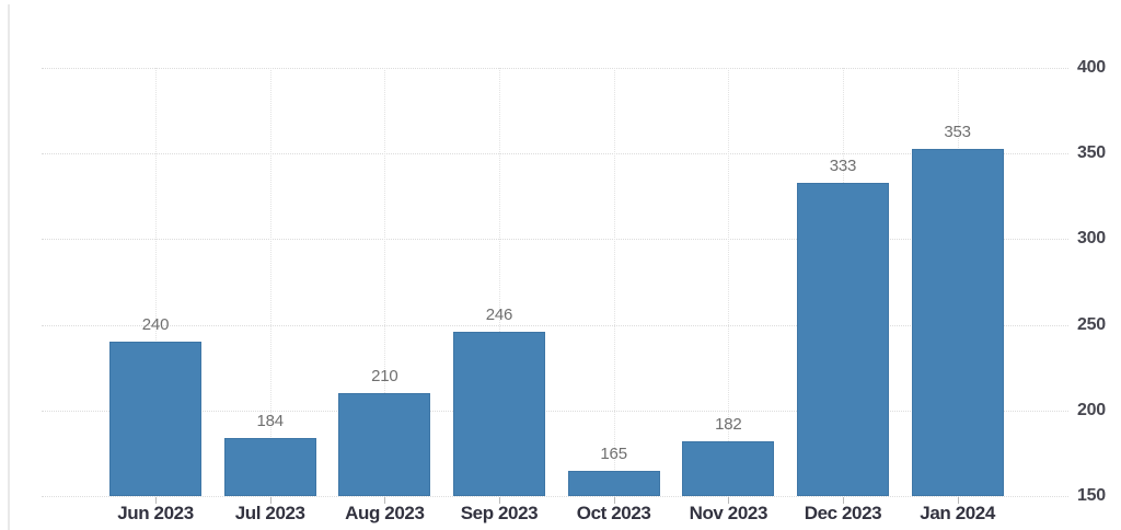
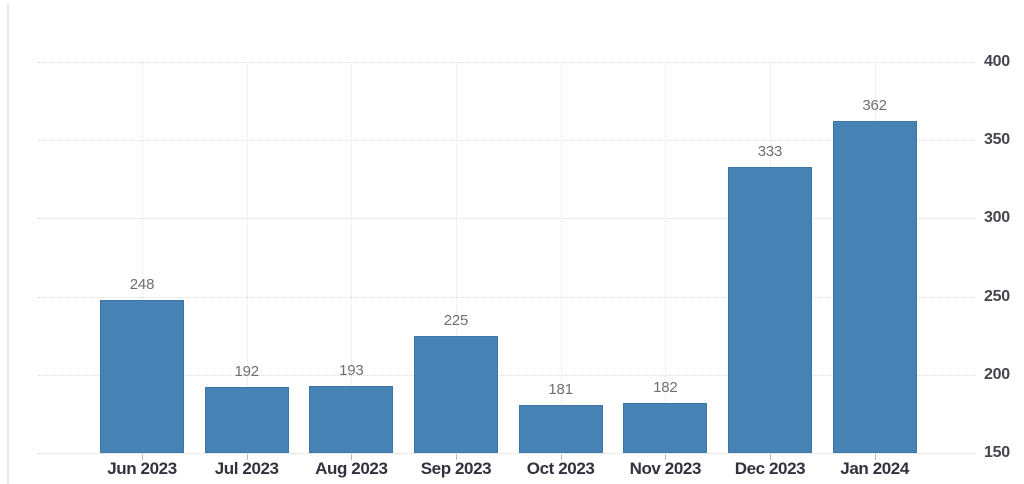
Jun 2023: 240 -> 248
Jul 2023: 184 -> 192
Aug 2023: 210 -> 193
Sep 2023: 246 -> 225
Oct 2023: 165 -> 181
Jan 2024: 353 -> 362
